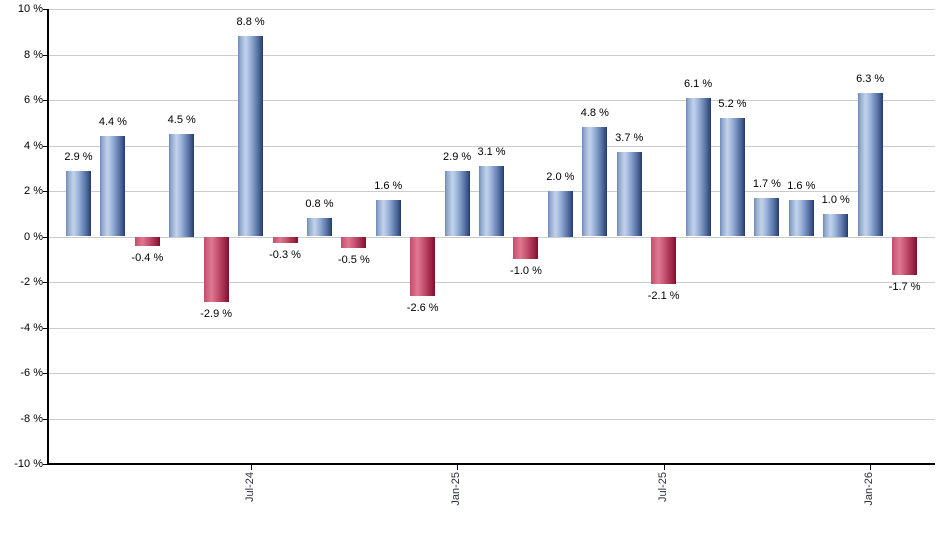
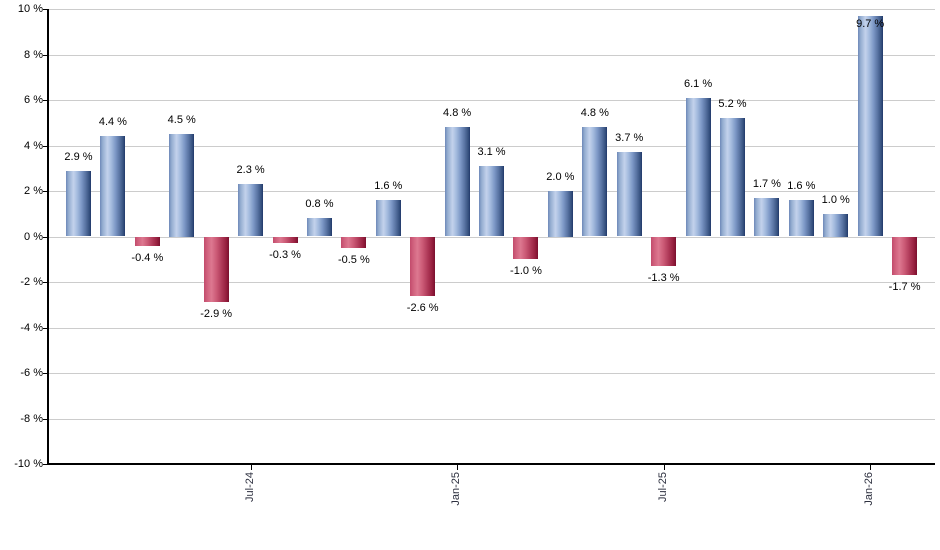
Jul-24: 8.8 -> 2.3
Jan-25: 2.9 -> 4.8
Jul-25: -2.1 -> -1.3
Jan-26: 6.3 -> 9.7
